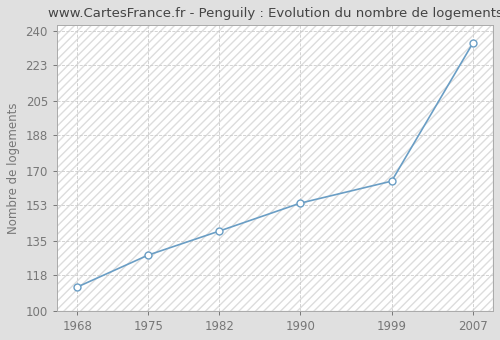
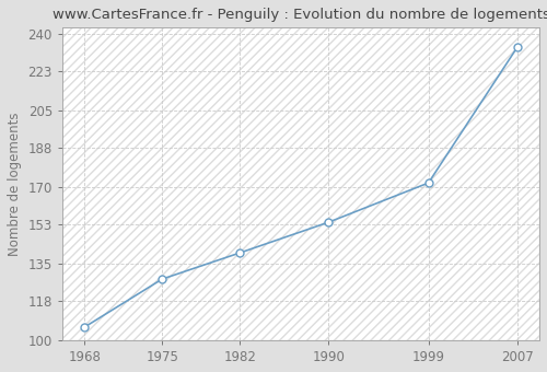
1968: 112 -> 106
1999: 165 -> 172
